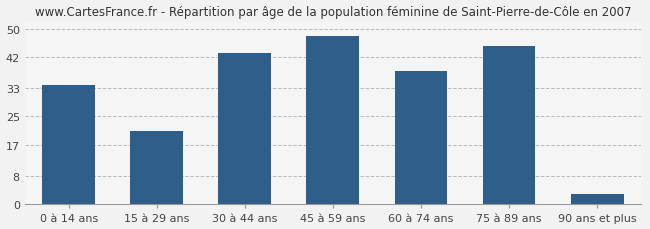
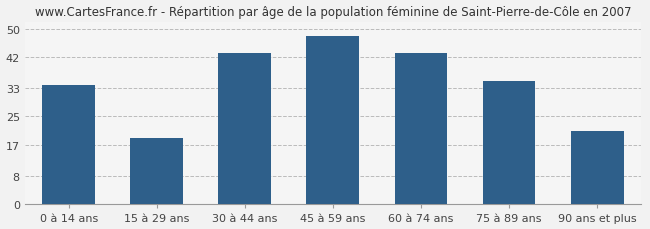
15 à 29 ans: 21 -> 19
60 à 74 ans: 38 -> 43
75 à 89 ans: 45 -> 35
90 ans et plus: 3 -> 21
